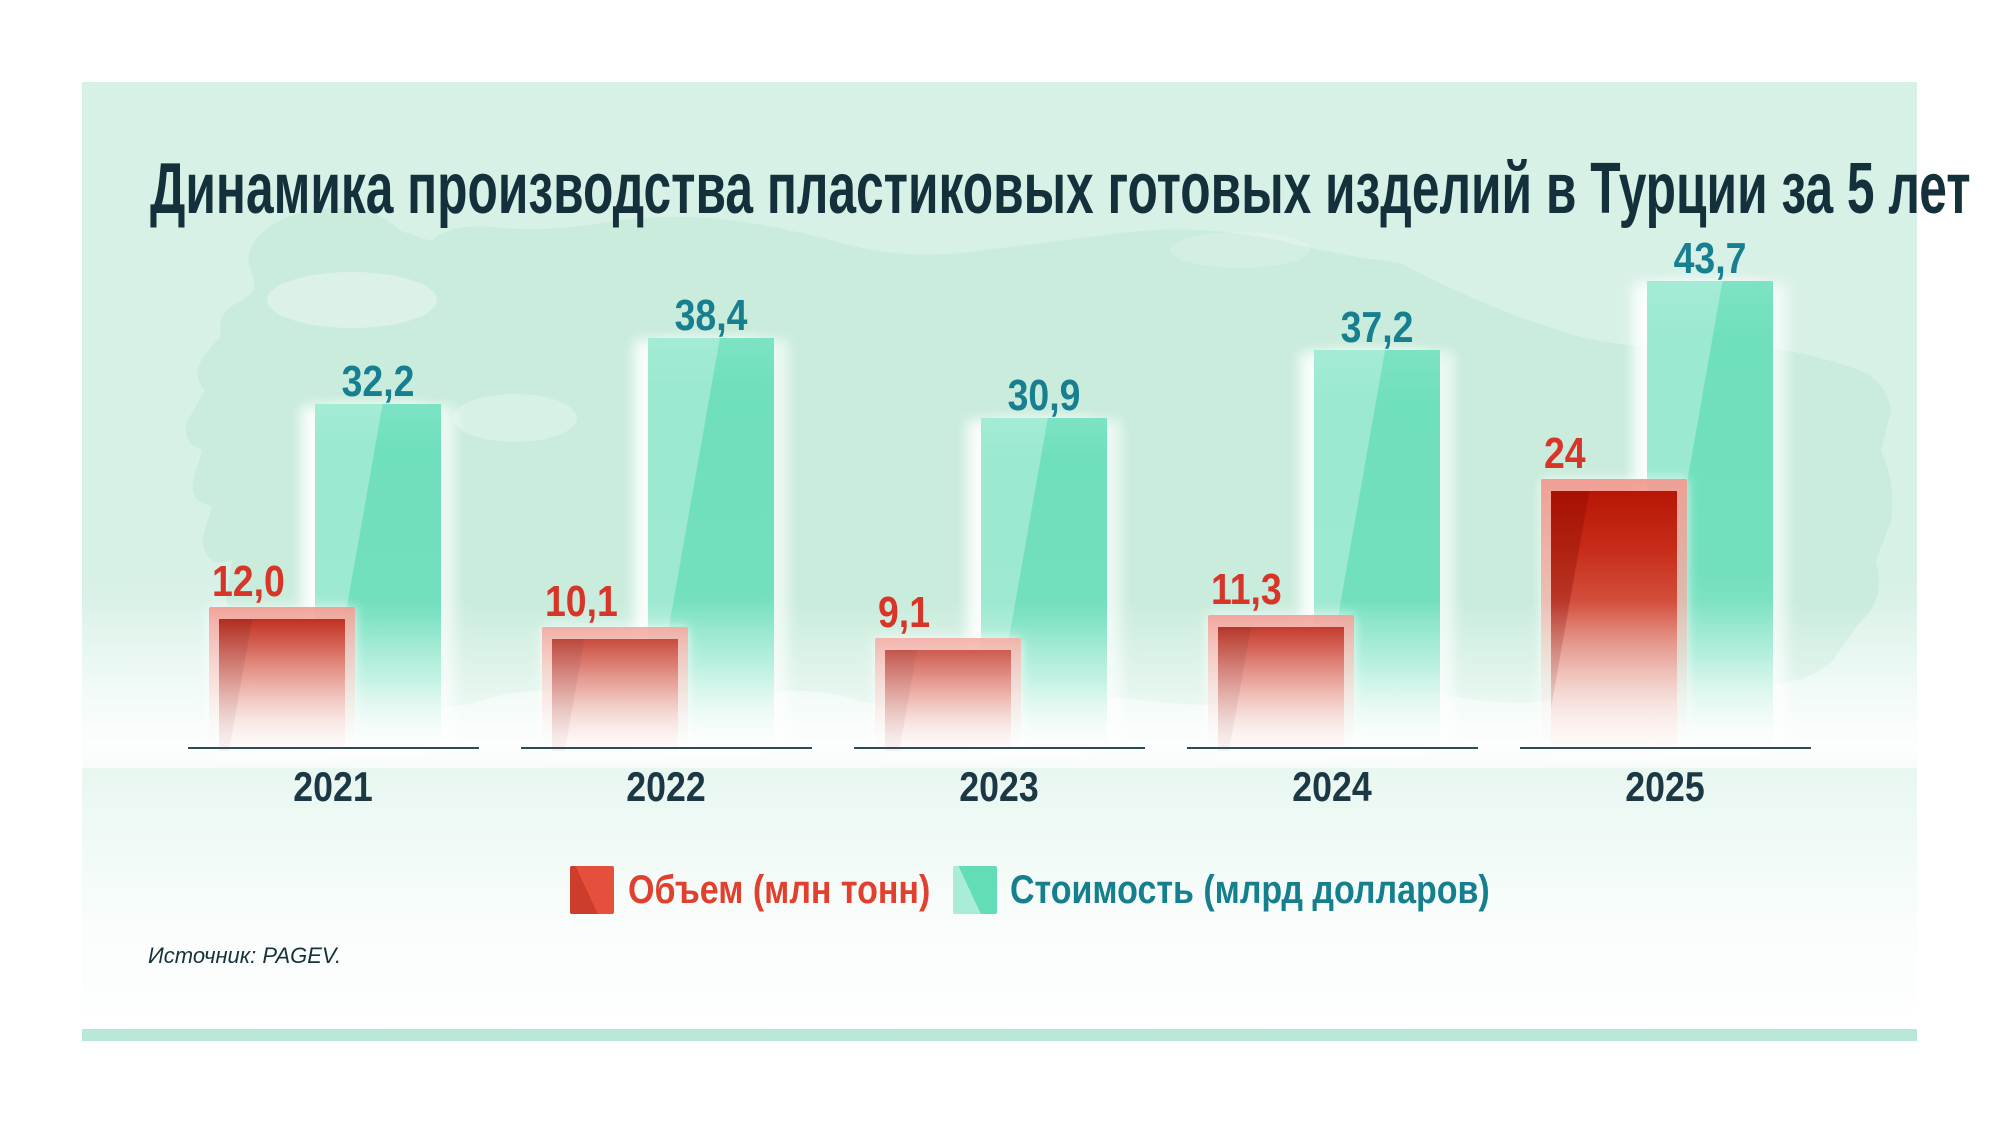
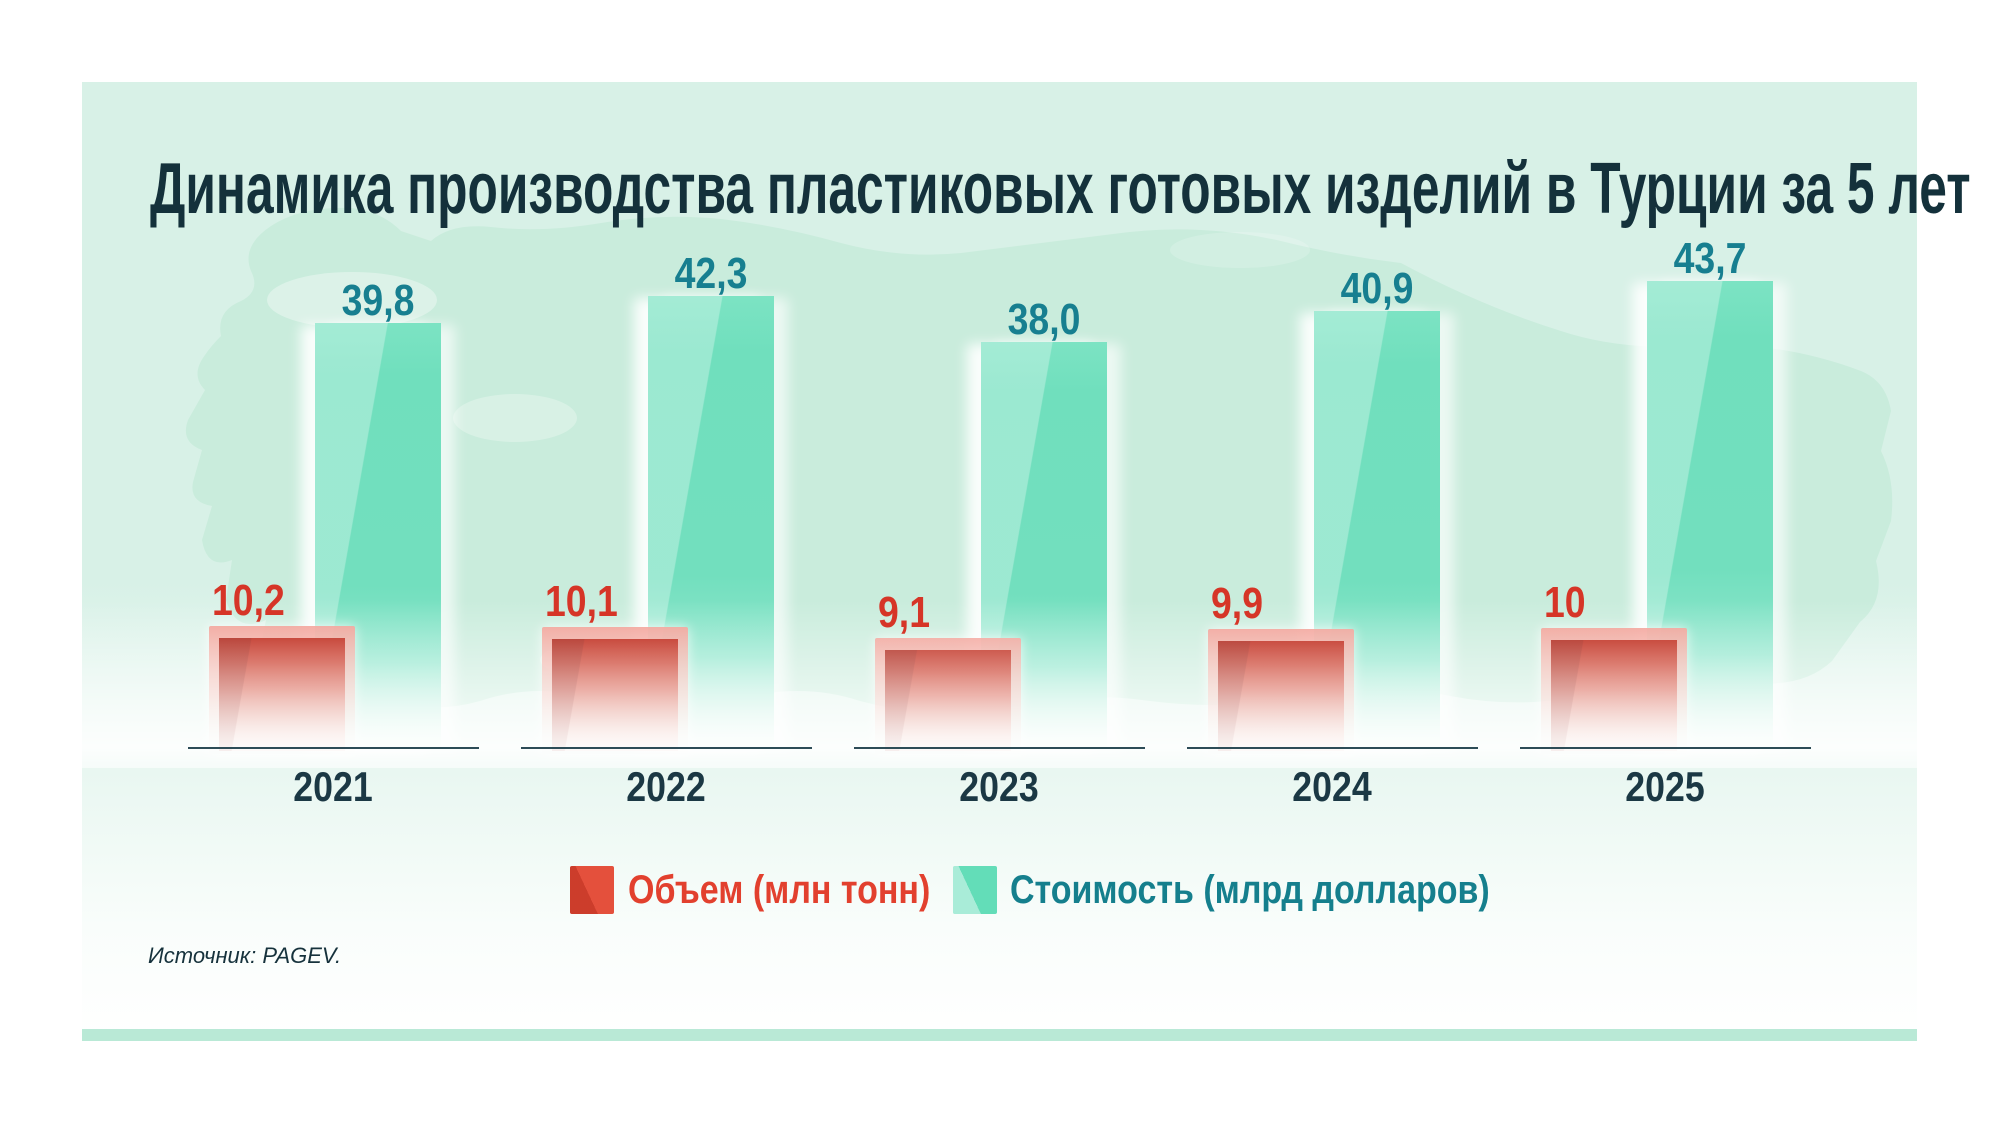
Объем (млн тонн)/2021: 12,0 -> 10,2
Стоимость (млрд долларов)/2021: 32,2 -> 39,8
Стоимость (млрд долларов)/2022: 38,4 -> 42,3
Стоимость (млрд долларов)/2023: 30,9 -> 38,0
Объем (млн тонн)/2024: 11,3 -> 9,9
Стоимость (млрд долларов)/2024: 37,2 -> 40,9
Объем (млн тонн)/2025: 24 -> 10
